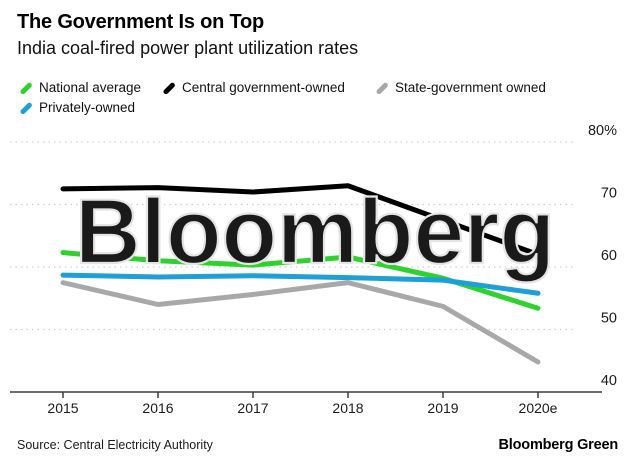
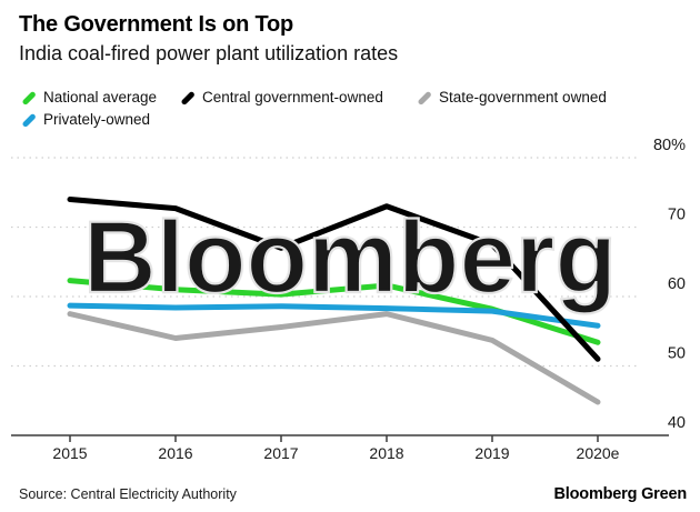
Central government-owned/2015: 72% -> 74%
Central government-owned/2017: 72% -> 67%
Central government-owned/2020e: 62% -> 51%
